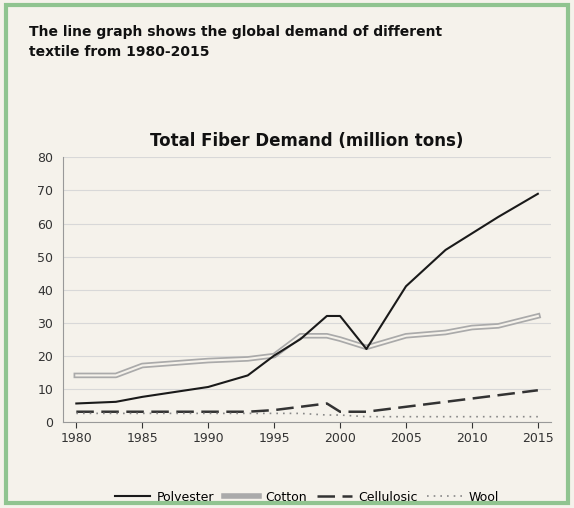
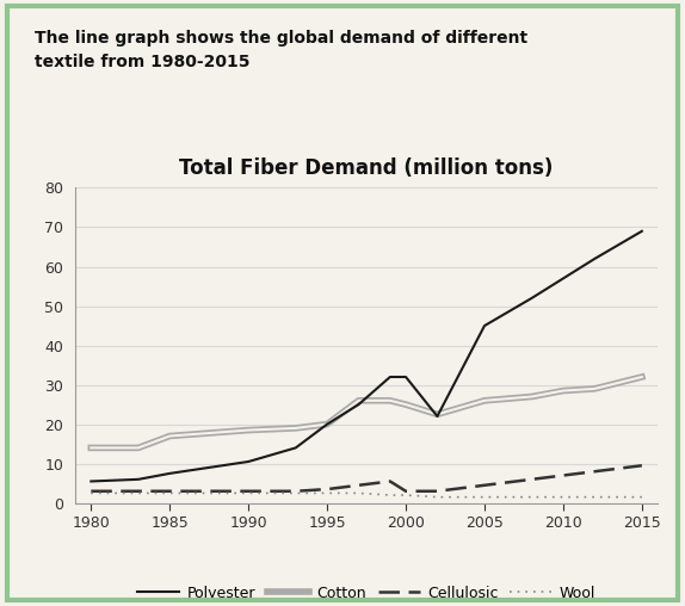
Polyester/2005: 41.0 -> 45.0
